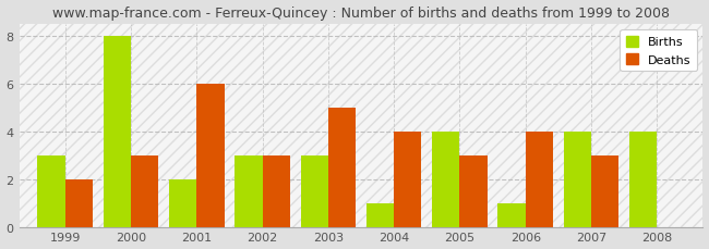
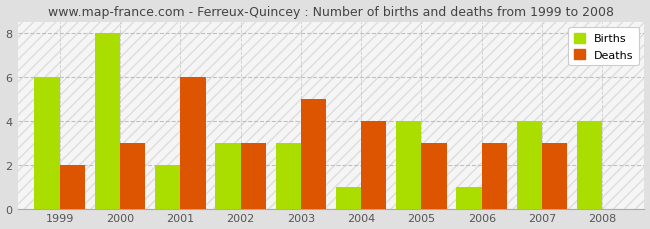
Births/1999: 3 -> 6
Deaths/2006: 4 -> 3
